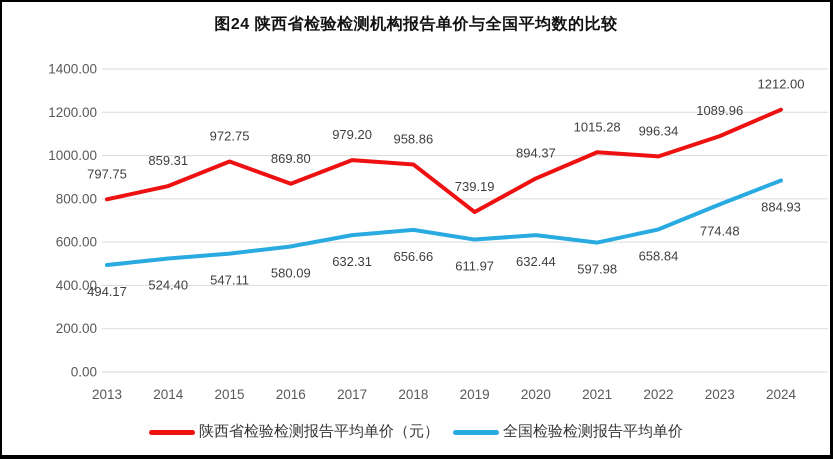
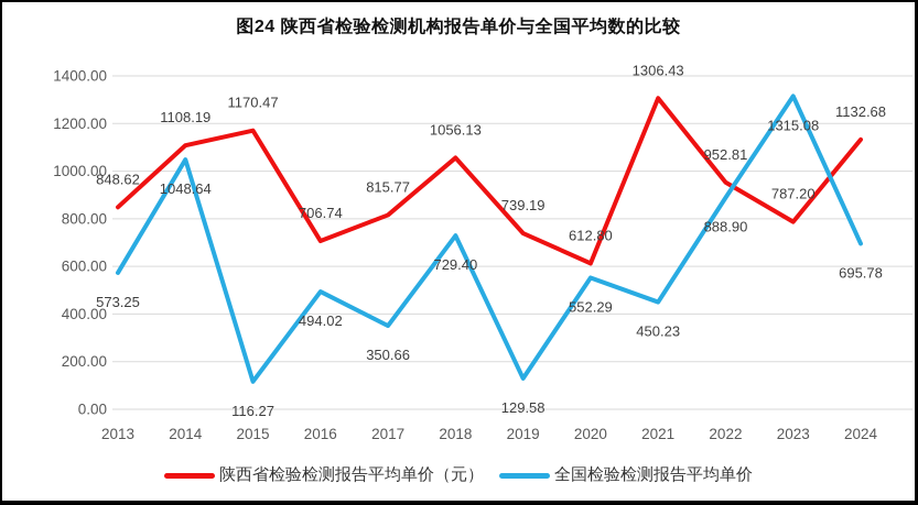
陕西省检验检测报告平均单价（元）/2013: 797.75 -> 848.62
全国检验检测报告平均单价/2013: 494.17 -> 573.25
陕西省检验检测报告平均单价（元）/2014: 859.31 -> 1108.19
全国检验检测报告平均单价/2014: 524.40 -> 1048.64
陕西省检验检测报告平均单价（元）/2015: 972.75 -> 1170.47
全国检验检测报告平均单价/2015: 547.11 -> 116.27
陕西省检验检测报告平均单价（元）/2016: 869.80 -> 706.74
全国检验检测报告平均单价/2016: 580.09 -> 494.02
陕西省检验检测报告平均单价（元）/2017: 979.20 -> 815.77
全国检验检测报告平均单价/2017: 632.31 -> 350.66
陕西省检验检测报告平均单价（元）/2018: 958.86 -> 1056.13
全国检验检测报告平均单价/2018: 656.66 -> 729.40
全国检验检测报告平均单价/2019: 611.97 -> 129.58
陕西省检验检测报告平均单价（元）/2020: 894.37 -> 612.80
全国检验检测报告平均单价/2020: 632.44 -> 552.29
陕西省检验检测报告平均单价（元）/2021: 1015.28 -> 1306.43
全国检验检测报告平均单价/2021: 597.98 -> 450.23
陕西省检验检测报告平均单价（元）/2022: 996.34 -> 952.81
全国检验检测报告平均单价/2022: 658.84 -> 888.90
陕西省检验检测报告平均单价（元）/2023: 1089.96 -> 787.20
全国检验检测报告平均单价/2023: 774.48 -> 1315.08
陕西省检验检测报告平均单价（元）/2024: 1212.00 -> 1132.68
全国检验检测报告平均单价/2024: 884.93 -> 695.78
